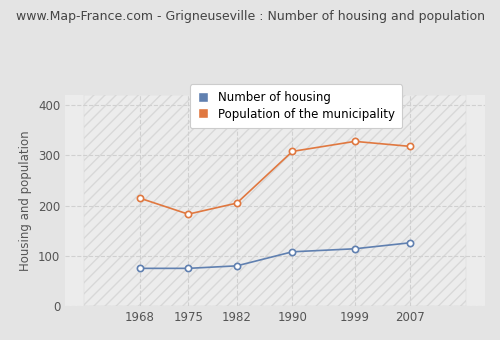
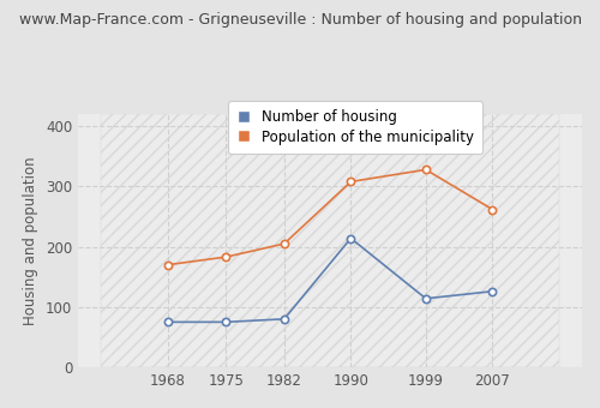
Population of the municipality/1968: 215 -> 170
Number of housing/1990: 108 -> 214
Population of the municipality/2007: 318 -> 262
